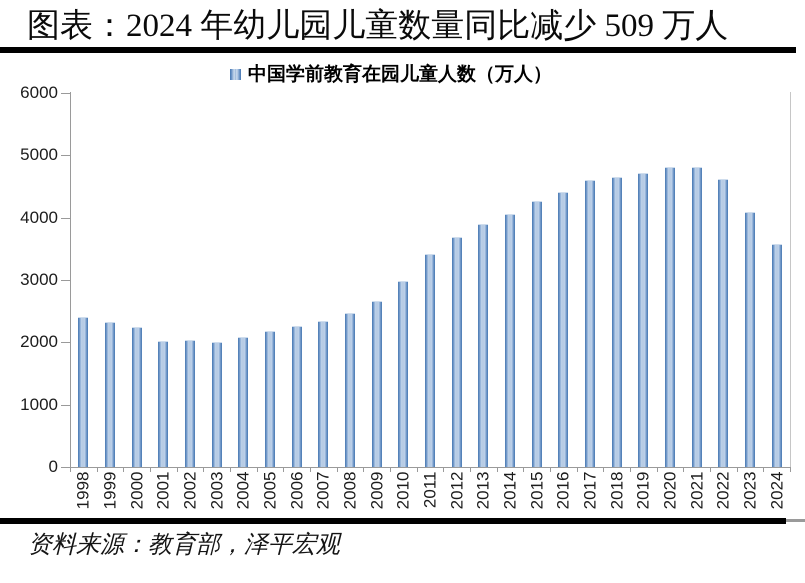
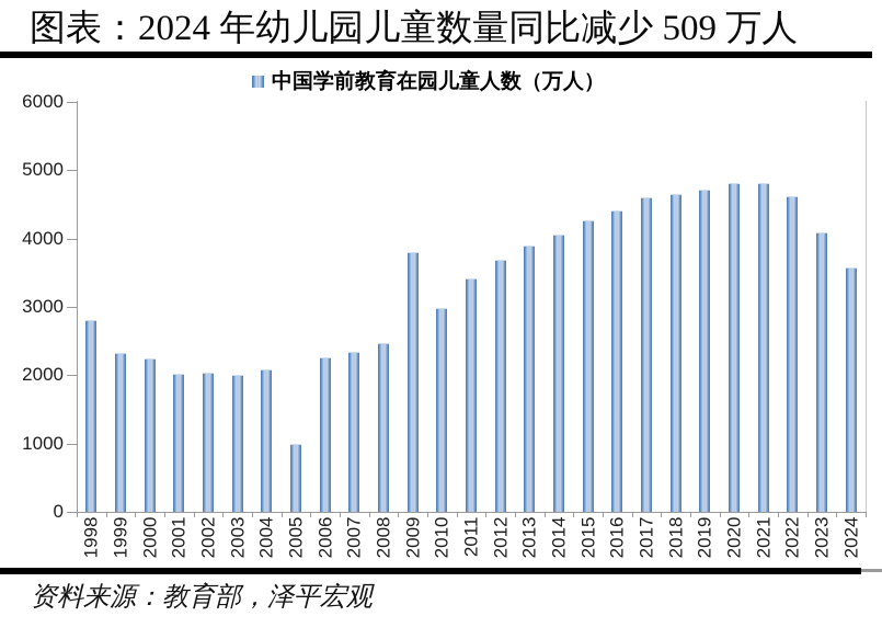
1998: 2400 -> 2800
2005: 2200 -> 1000
2009: 2700 -> 3800
